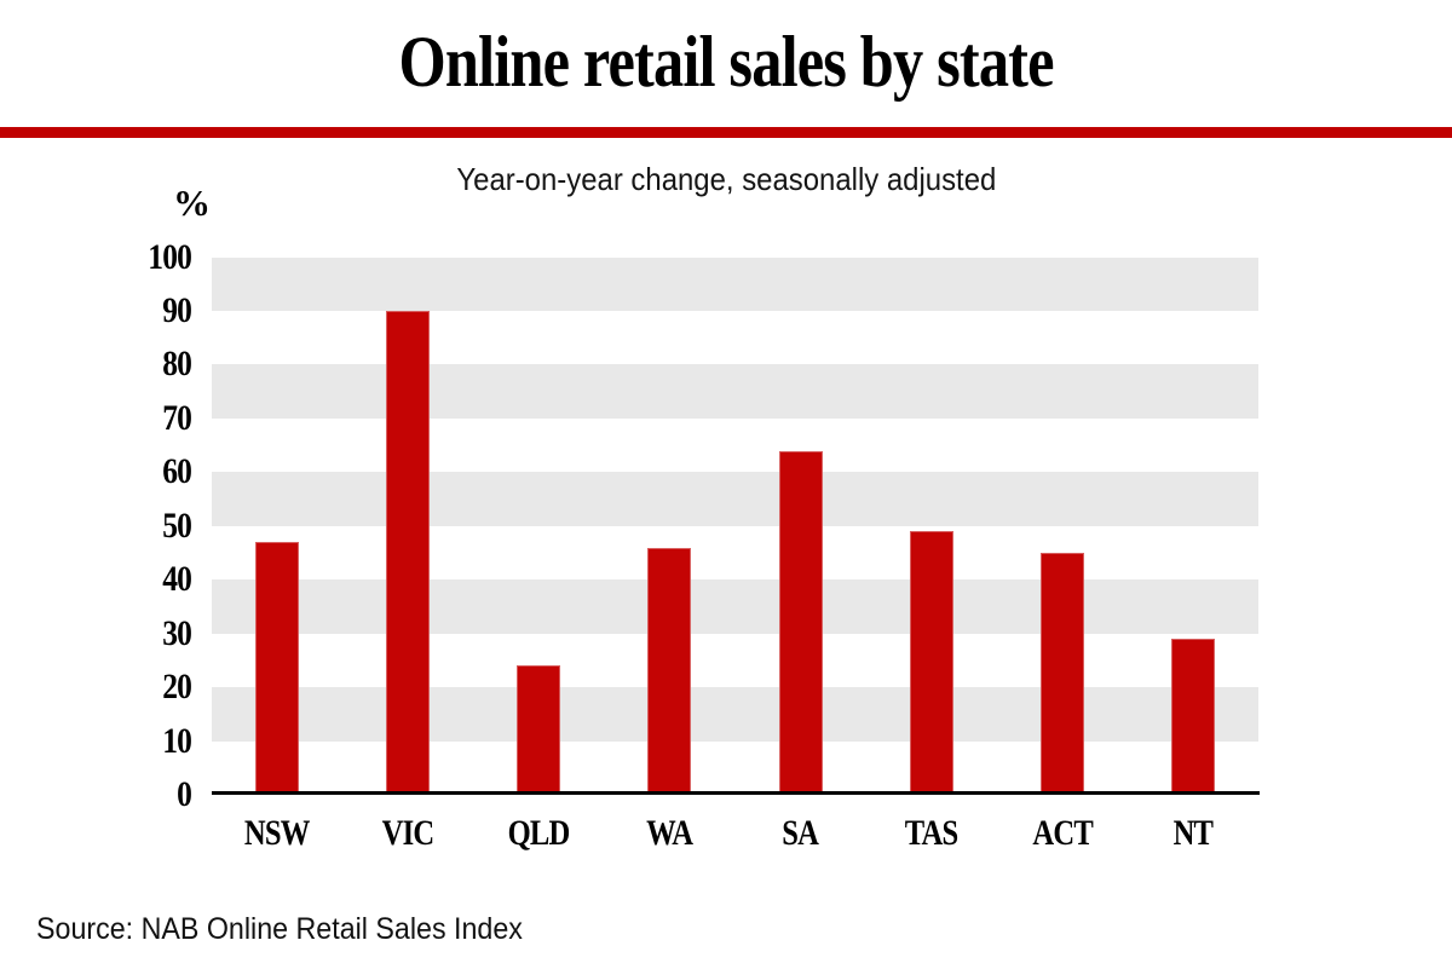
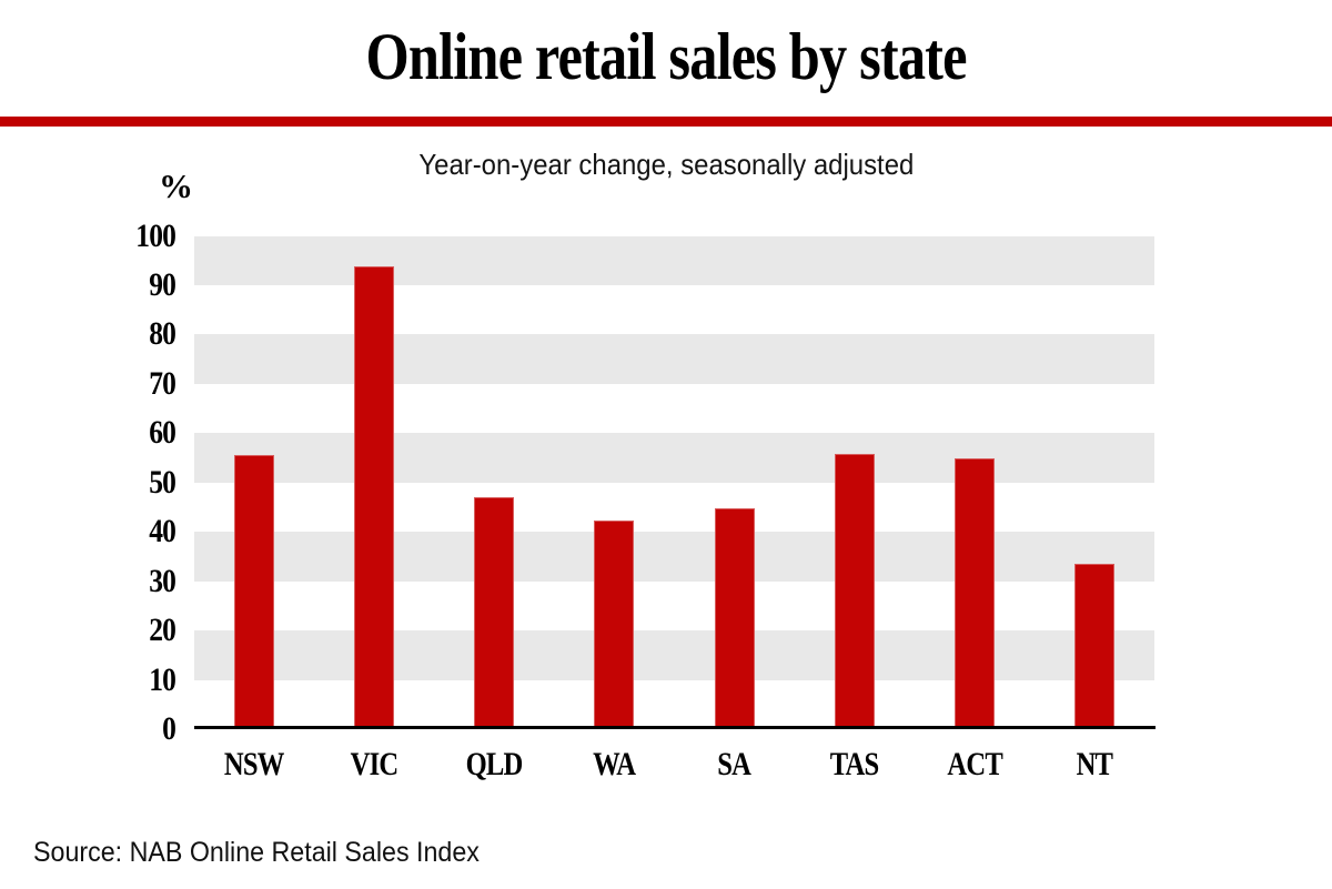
NSW: 47 -> 56
VIC: 90 -> 94
QLD: 24 -> 47
WA: 46 -> 42
SA: 64 -> 45
TAS: 49 -> 56
ACT: 45 -> 55
NT: 29 -> 34
